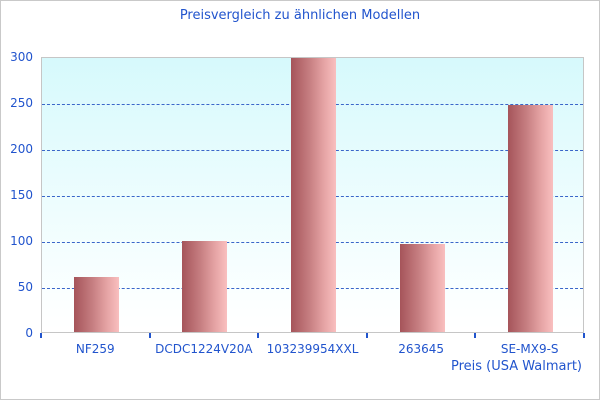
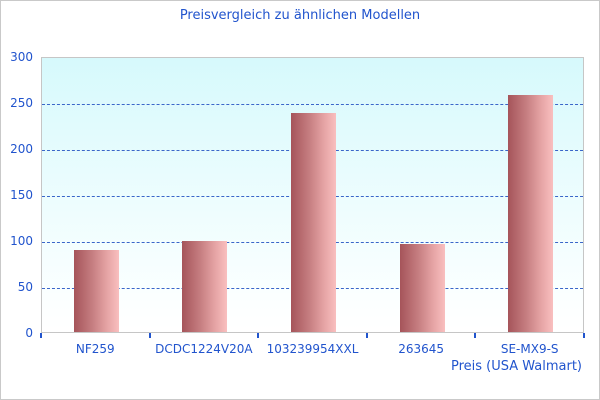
NF259: 60 -> 90
103239954XXL: 300 -> 240
SE-MX9-S: 250 -> 260
